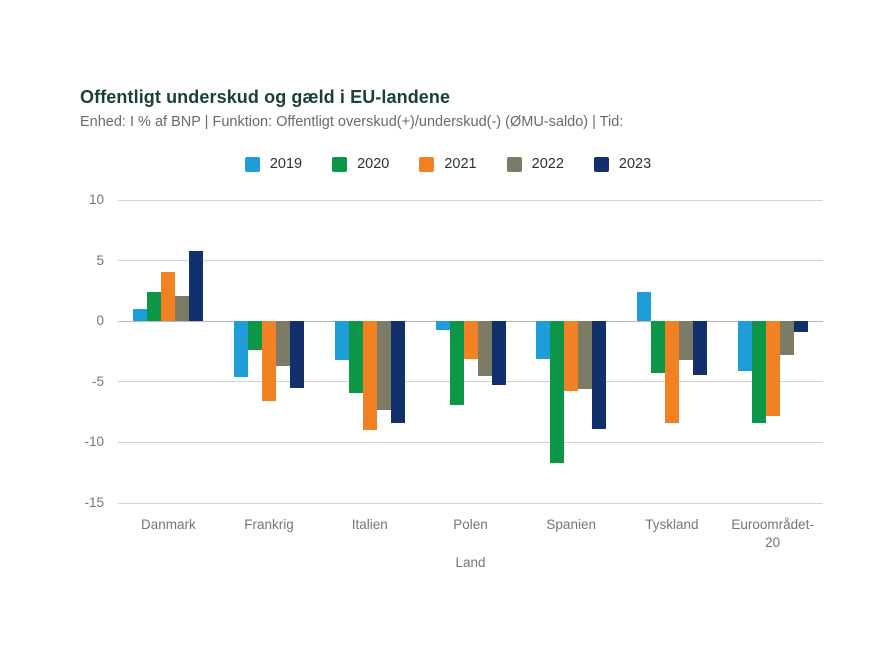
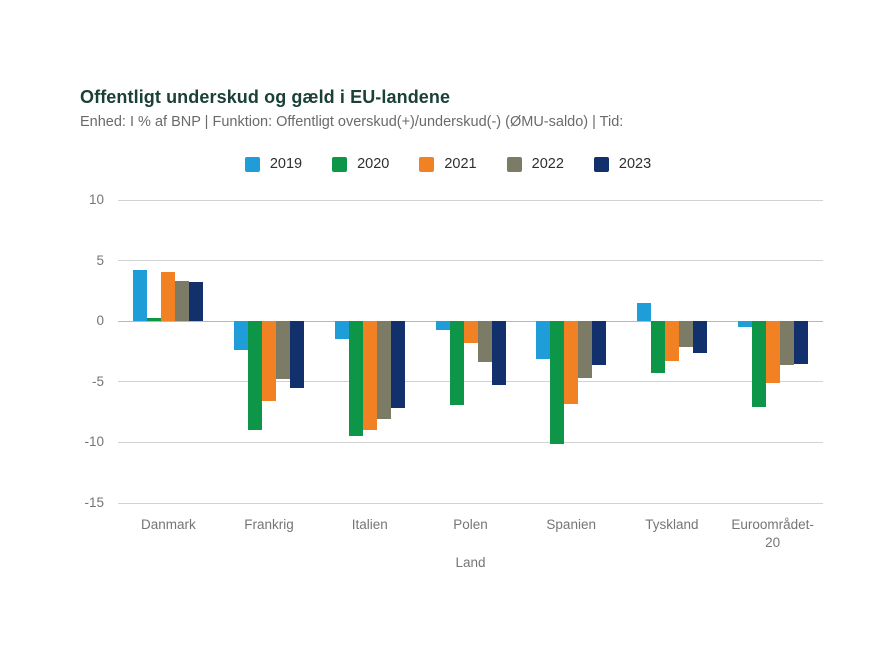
2019/Danmark: 1.0 -> 4.2
2020/Danmark: 2.4 -> 0.3
2022/Danmark: 2.1 -> 3.3
2023/Danmark: 5.8 -> 3.2
2019/Frankrig: -4.6 -> -2.4
2020/Frankrig: -2.4 -> -9.0
2022/Frankrig: -3.7 -> -4.8
2019/Italien: -3.2 -> -1.5
2020/Italien: -5.9 -> -9.5
2022/Italien: -7.3 -> -8.1
2023/Italien: -8.4 -> -7.2
2021/Polen: -3.1 -> -1.8
2022/Polen: -4.5 -> -3.4
2020/Spanien: -11.7 -> -10.1
2021/Spanien: -5.8 -> -6.8
2022/Spanien: -5.6 -> -4.7
2023/Spanien: -8.9 -> -3.6
2019/Tyskland: 2.4 -> 1.5
2021/Tyskland: -8.4 -> -3.3
2022/Tyskland: -3.2 -> -2.1
2023/Tyskland: -4.4 -> -2.6
2019/Euroområdet-20: -4.1 -> -0.5
2020/Euroområdet-20: -8.4 -> -7.1
2021/Euroområdet-20: -7.8 -> -5.1
2022/Euroområdet-20: -2.8 -> -3.6
2023/Euroområdet-20: -0.9 -> -3.5
